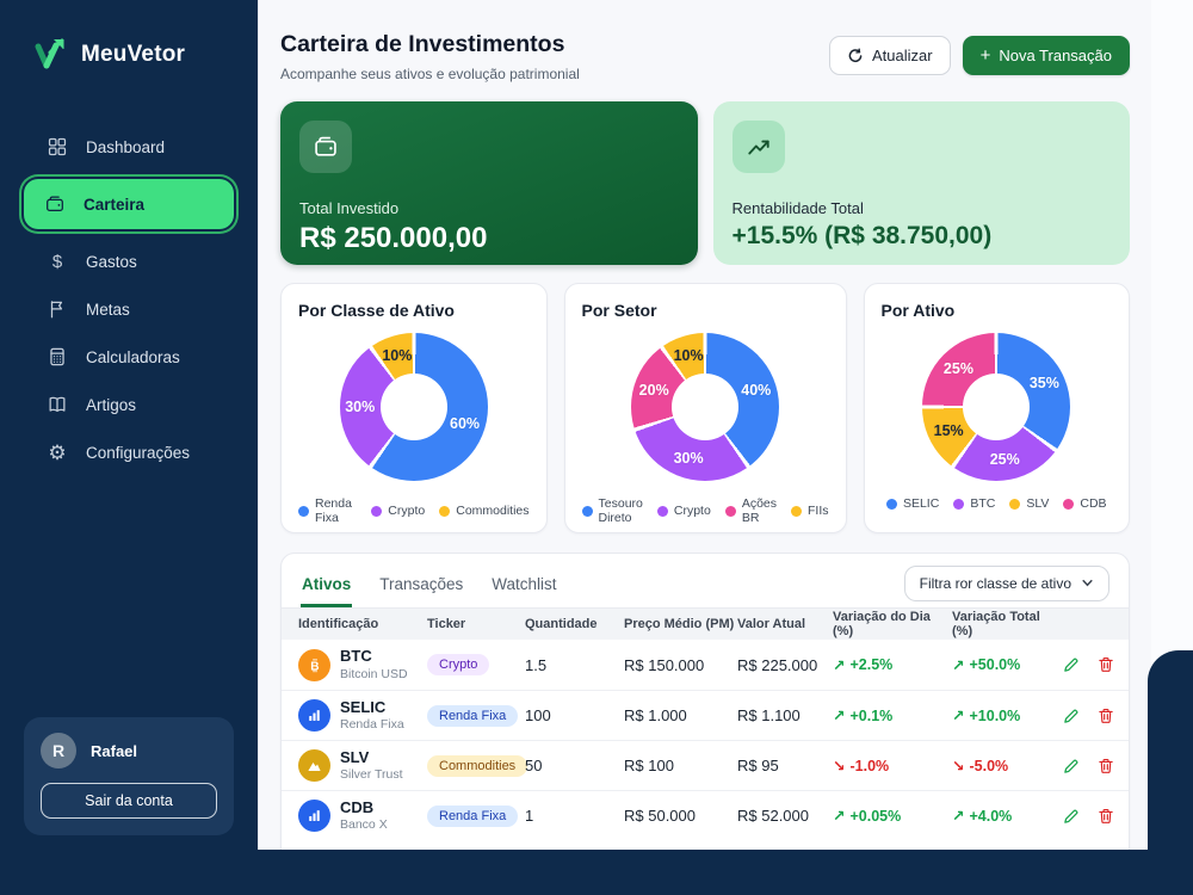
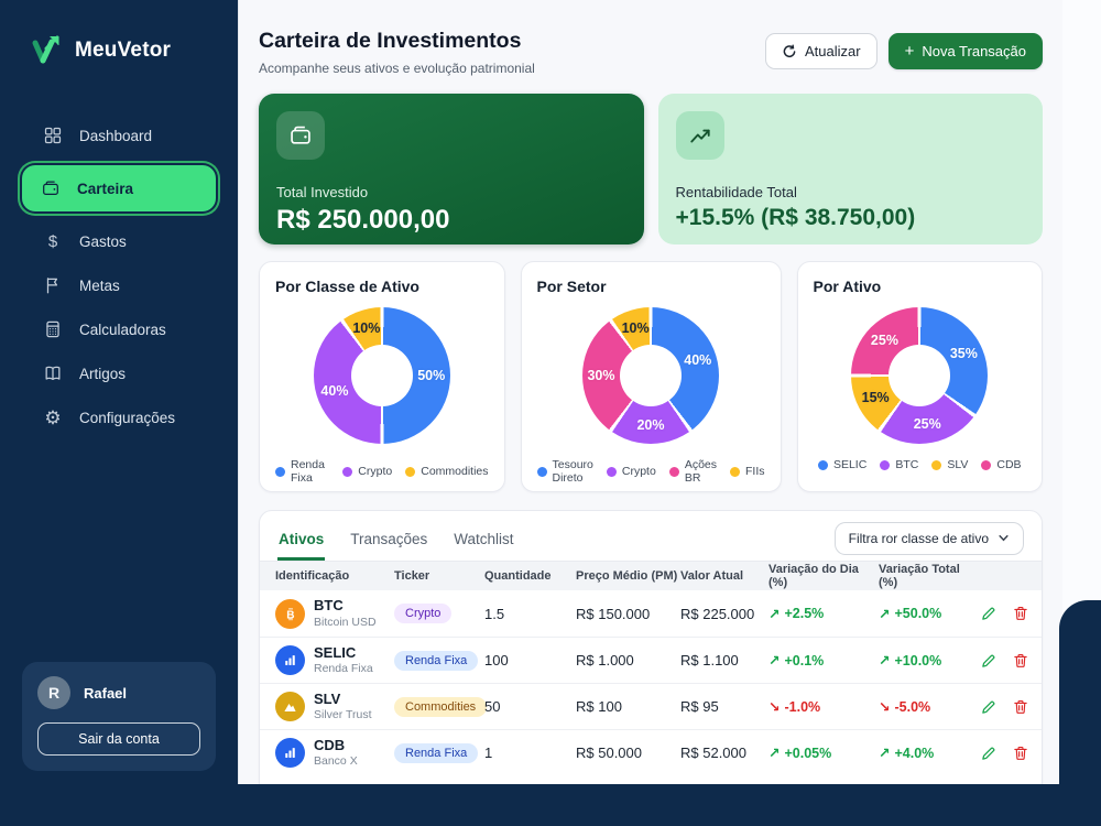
Por Classe de Ativo/Renda Fixa: 60% -> 50%
Por Classe de Ativo/Crypto: 30% -> 40%
Por Setor/Crypto: 30% -> 20%
Por Setor/Ações BR: 20% -> 30%
